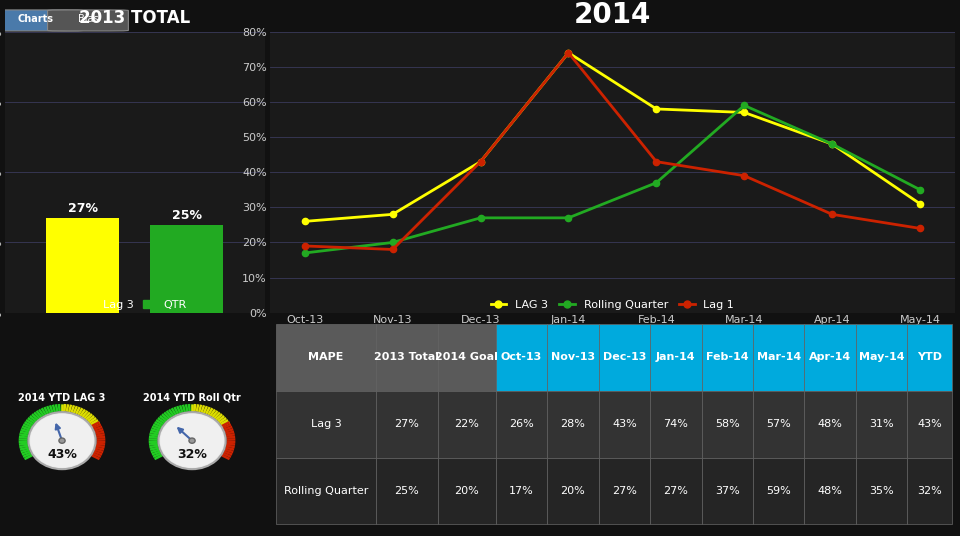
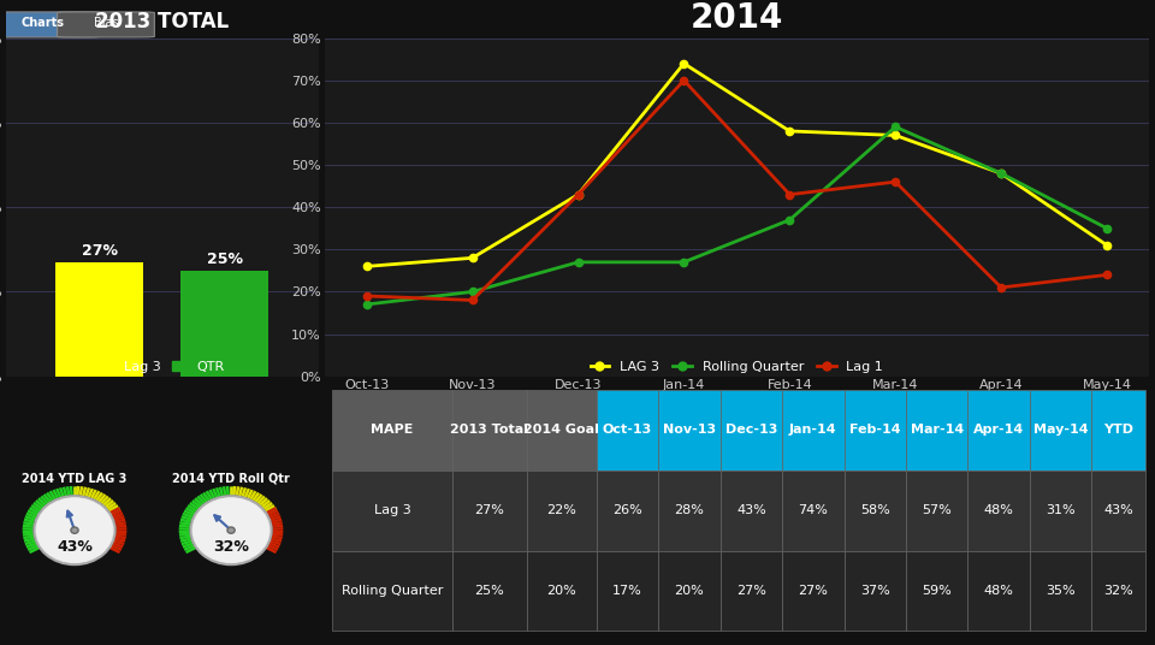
2014/Lag 1/Jan-14: 74% -> 70%
2014/Lag 1/Mar-14: 39% -> 46%
2014/Lag 1/Apr-14: 28% -> 21%
